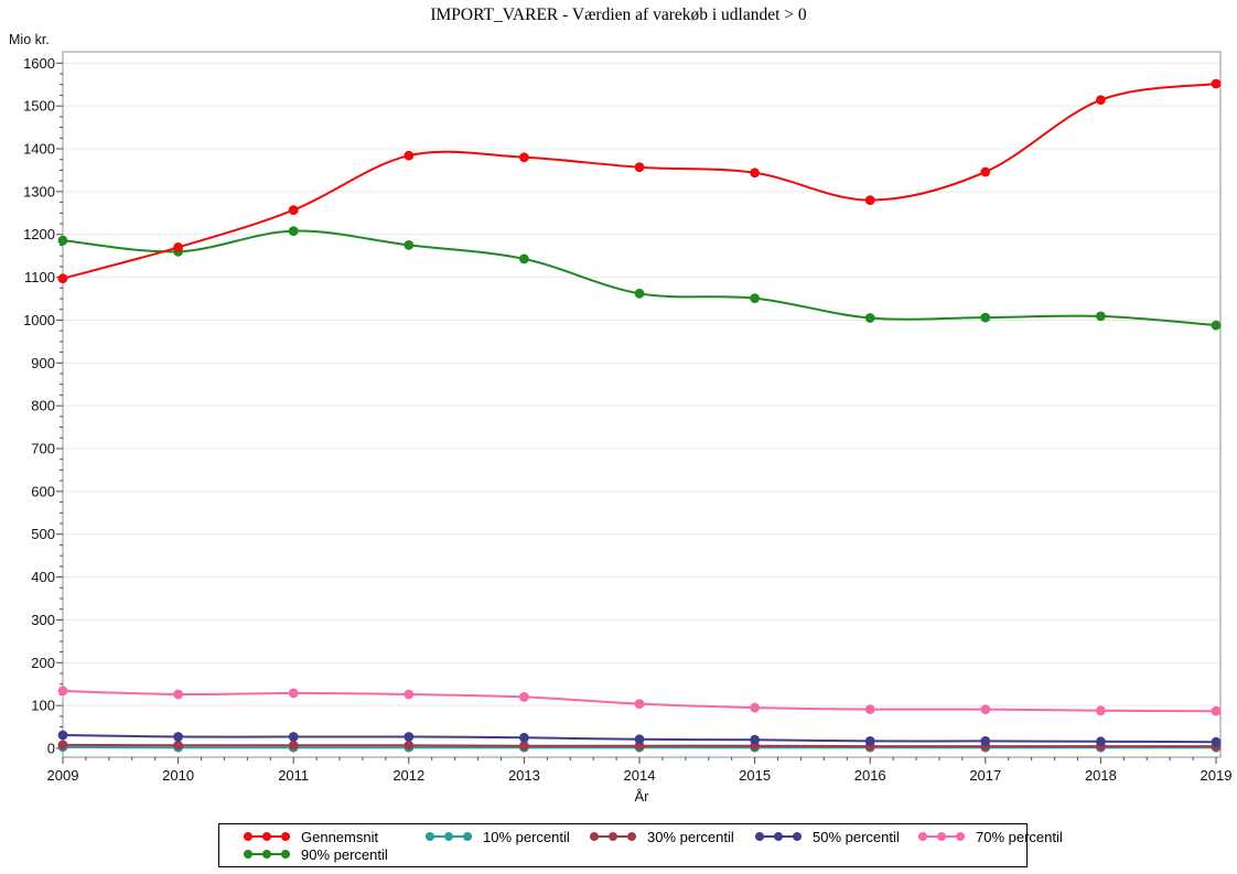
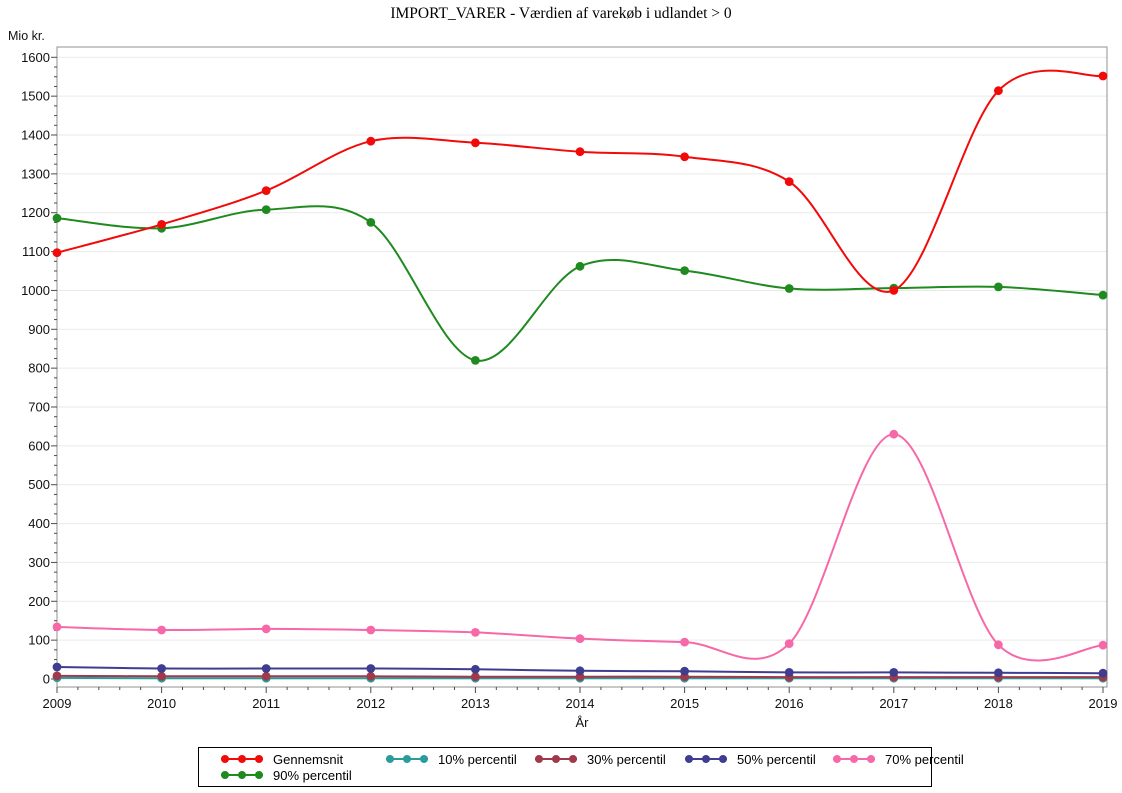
90% percentil/2013: 1140 -> 820
Gennemsnit/2017: 1350 -> 1000
70% percentil/2017: 90 -> 630
